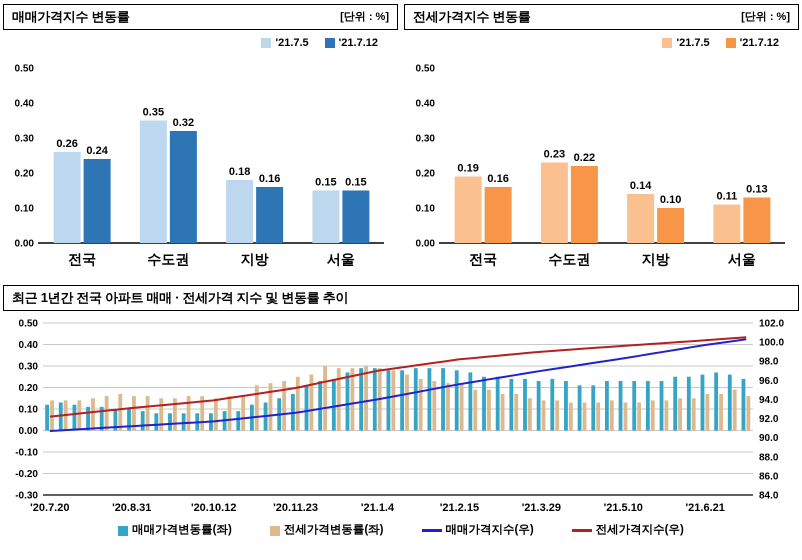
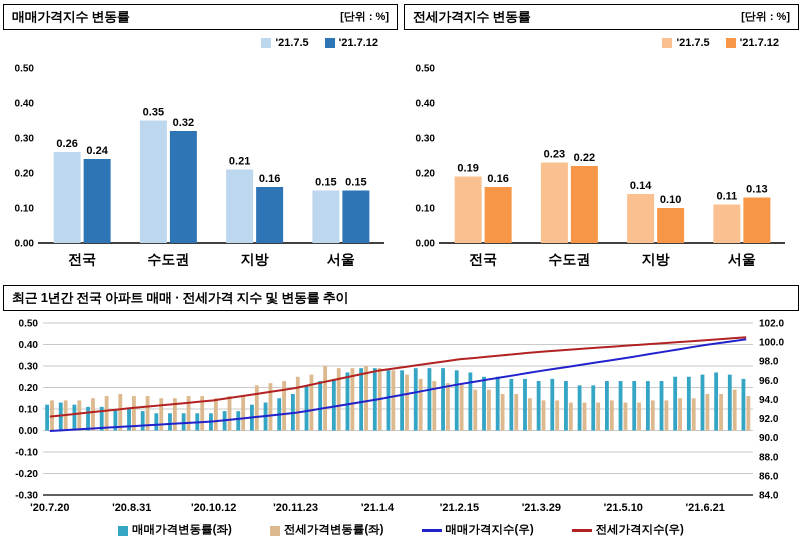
매매가격지수 변동률/'21.7.5/지방: 0.18 -> 0.21
